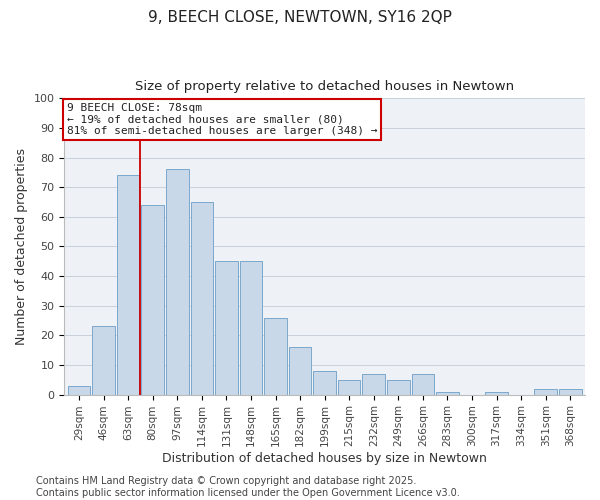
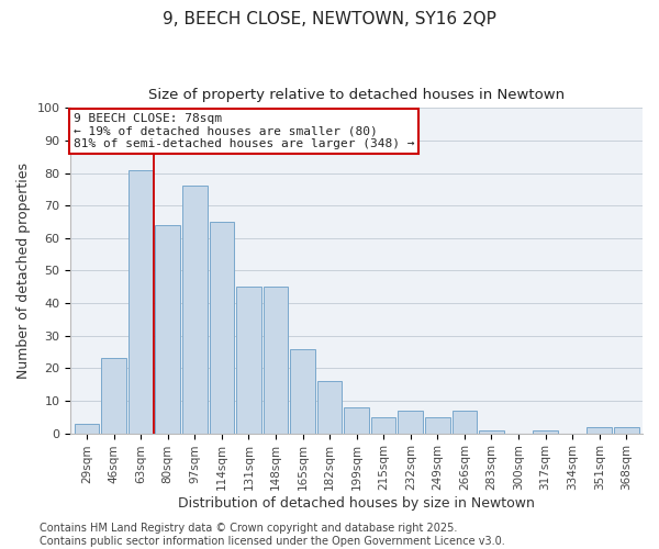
63sqm: 74 -> 81
